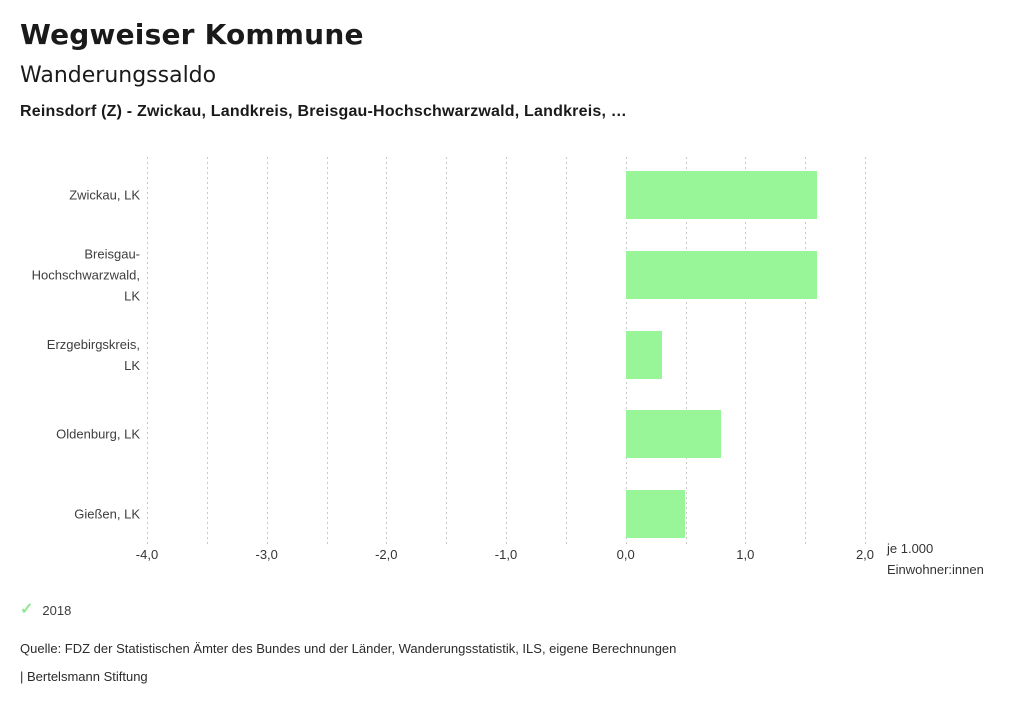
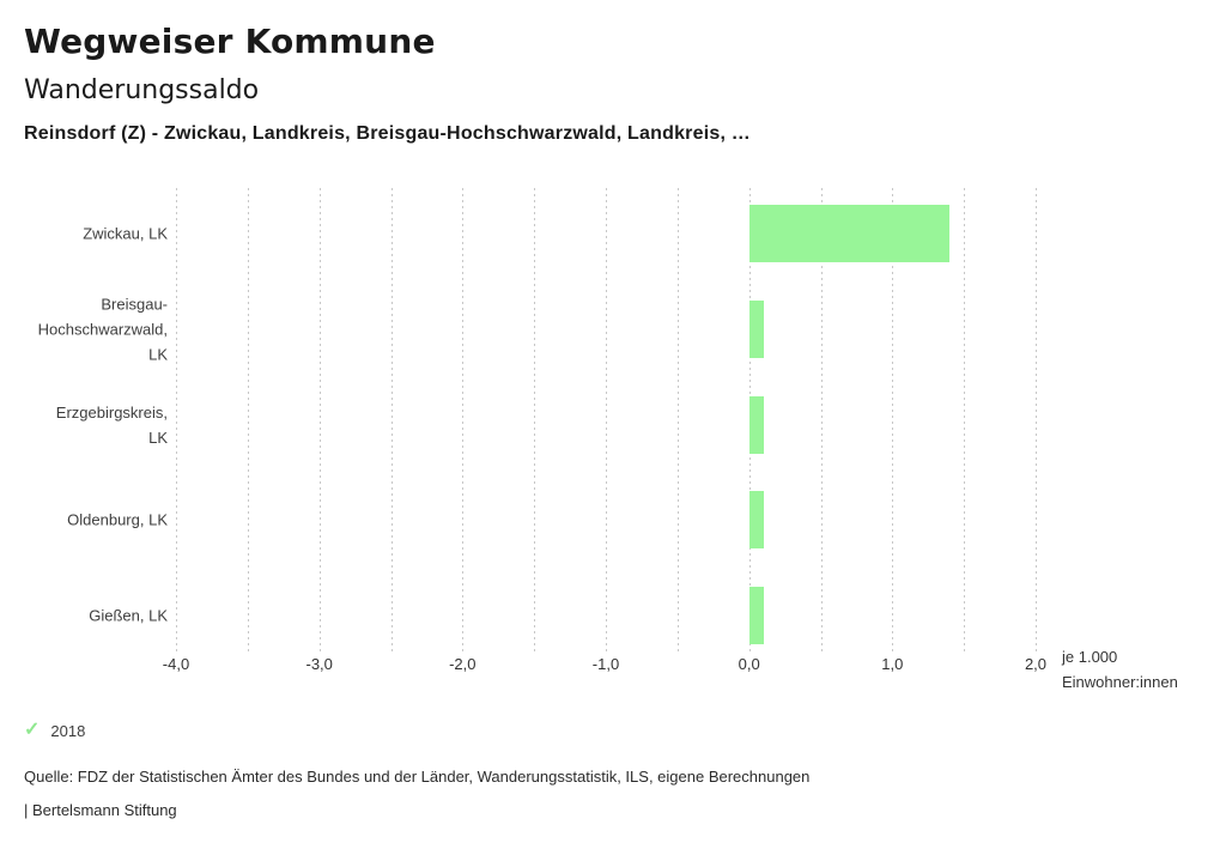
Zwickau, LK: 1,6 -> 1,4
Breisgau-Hochschwarzwald, LK: 1,6 -> 0,1
Erzgebirgskreis, LK: 0,3 -> 0,1
Oldenburg, LK: 0,8 -> 0,1
Gießen, LK: 0,5 -> 0,1
